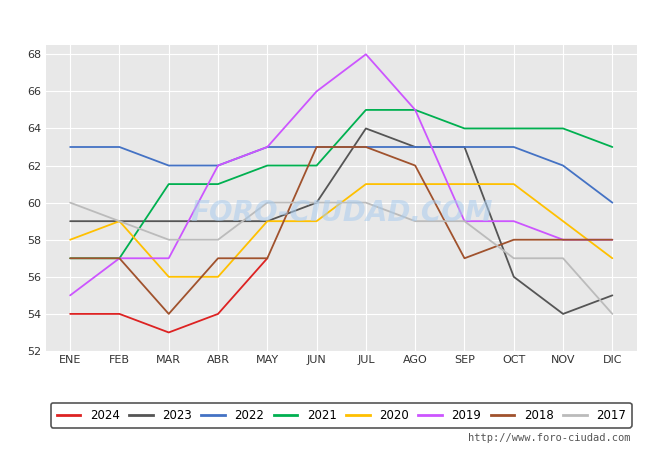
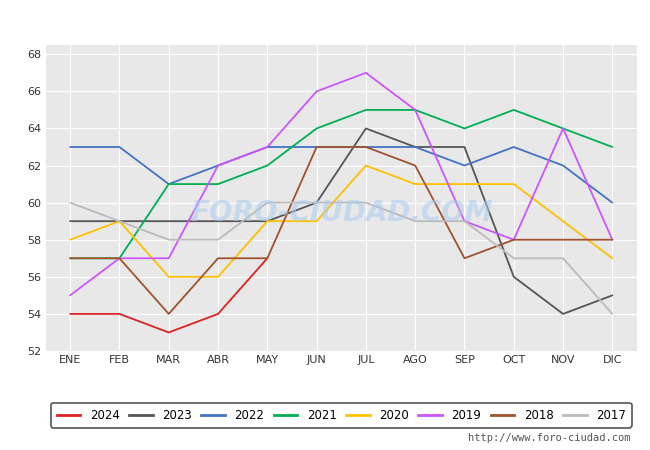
2022/MAR: 62 -> 61
2021/JUN: 62 -> 64
2020/JUL: 61 -> 62
2019/JUL: 68 -> 67
2022/SEP: 63 -> 62
2021/OCT: 64 -> 65
2019/OCT: 59 -> 58
2019/NOV: 58 -> 64
